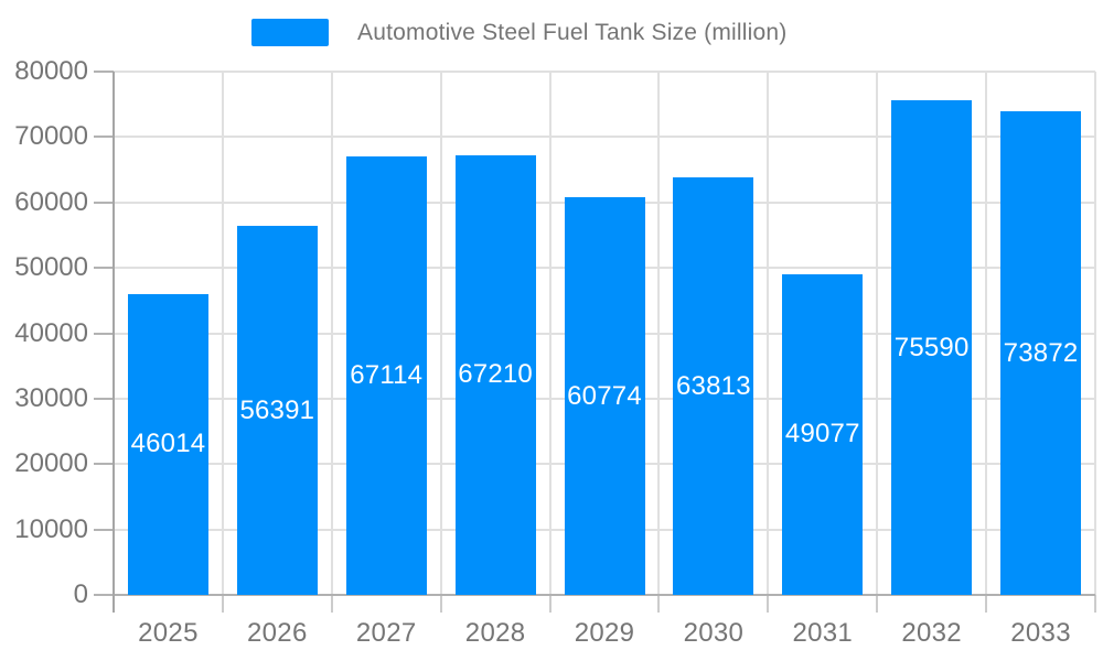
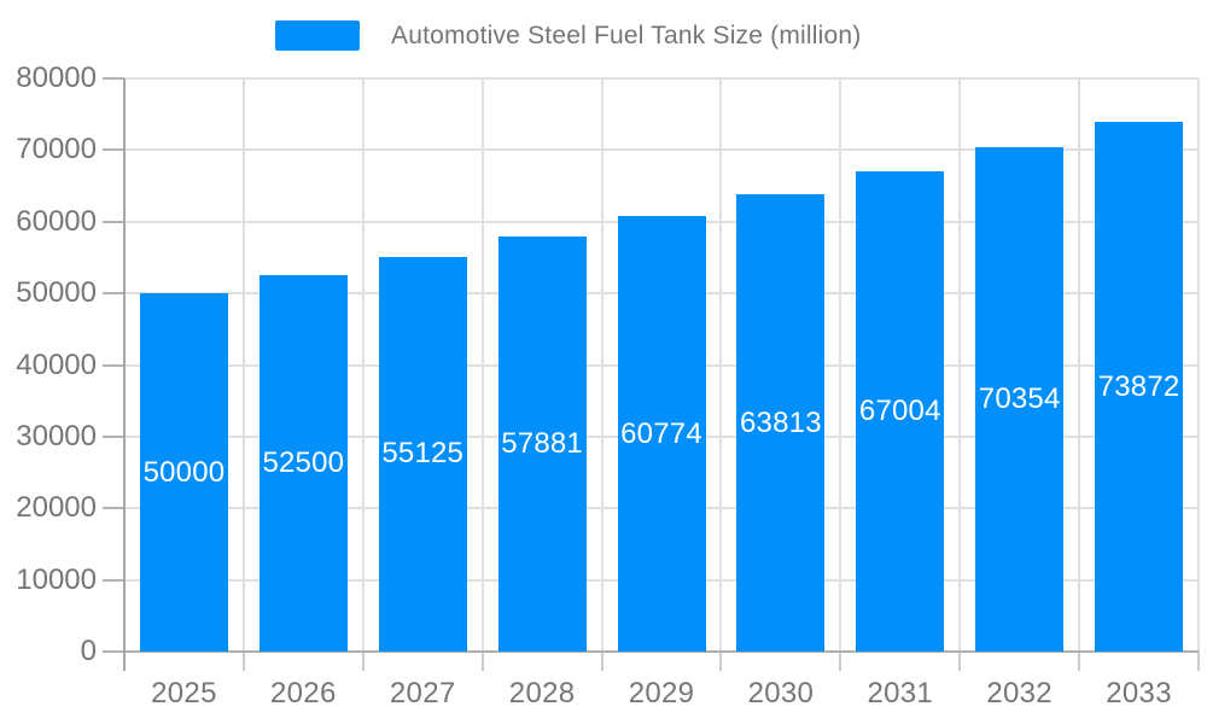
2025: 46014 -> 50000
2026: 56391 -> 52500
2027: 67114 -> 55125
2028: 67210 -> 57881
2031: 49077 -> 67004
2032: 75590 -> 70354
